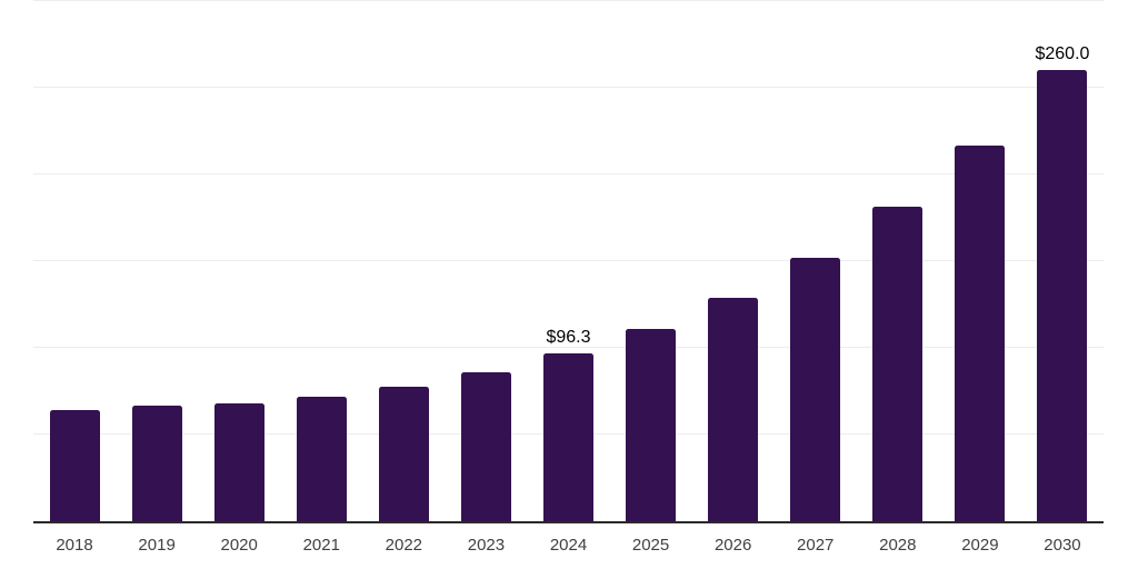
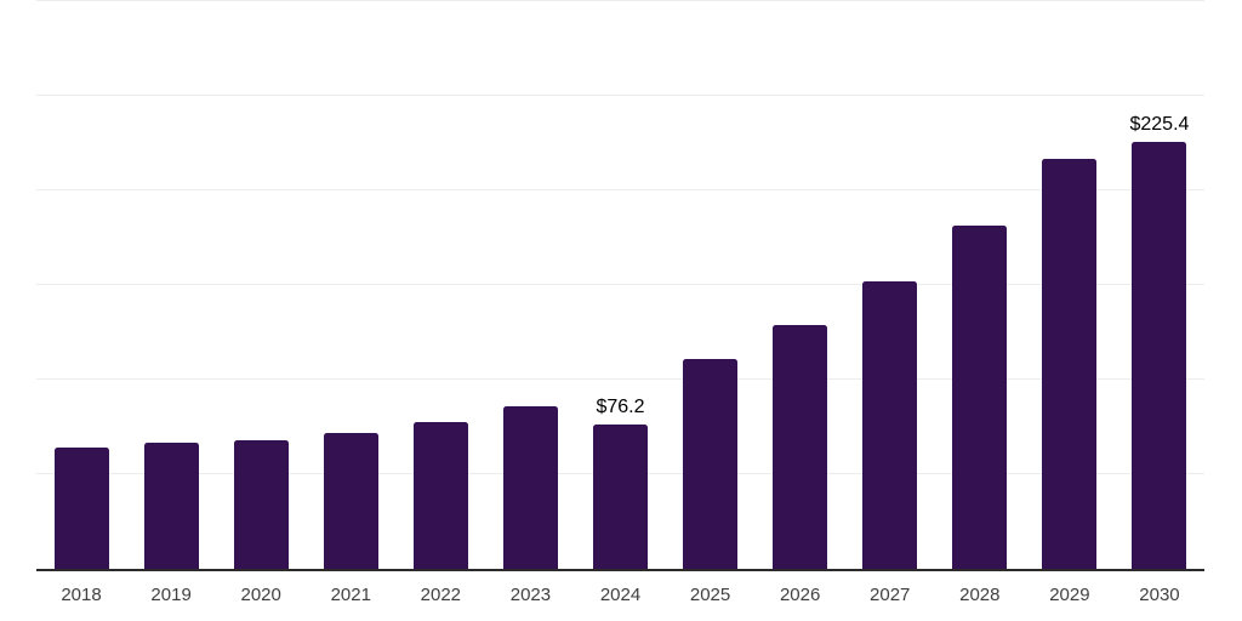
2024: $96.3 -> $76.2
2030: $260.0 -> $225.4
